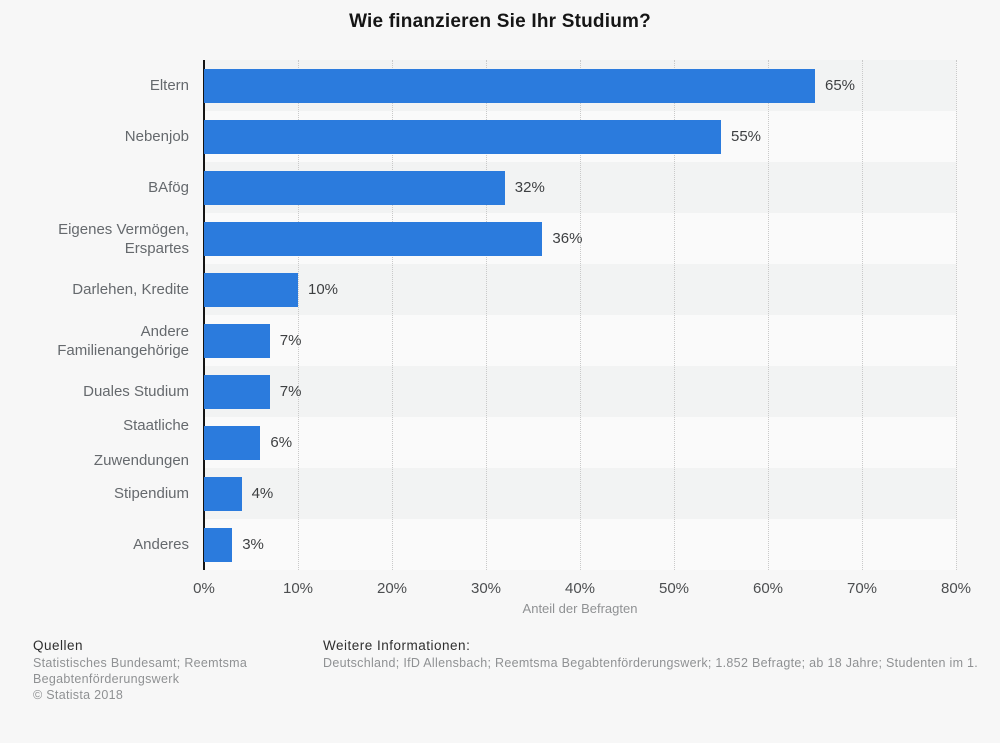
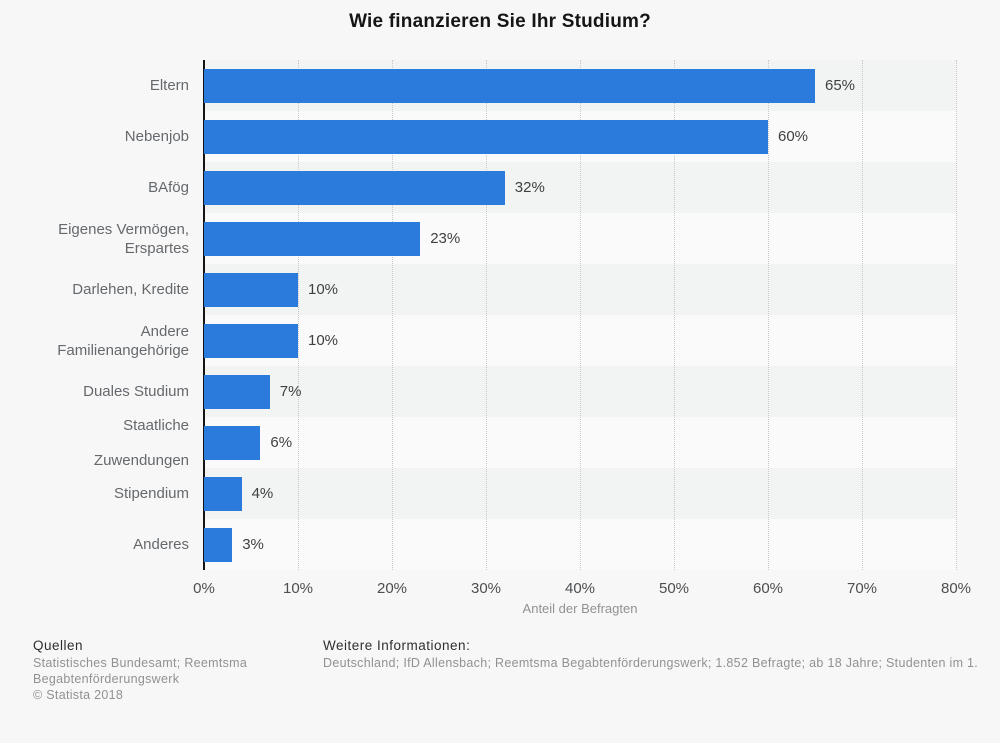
Nebenjob: 55% -> 60%
Eigenes Vermögen, Erspartes: 36% -> 23%
Andere Familienangehörige: 7% -> 10%
